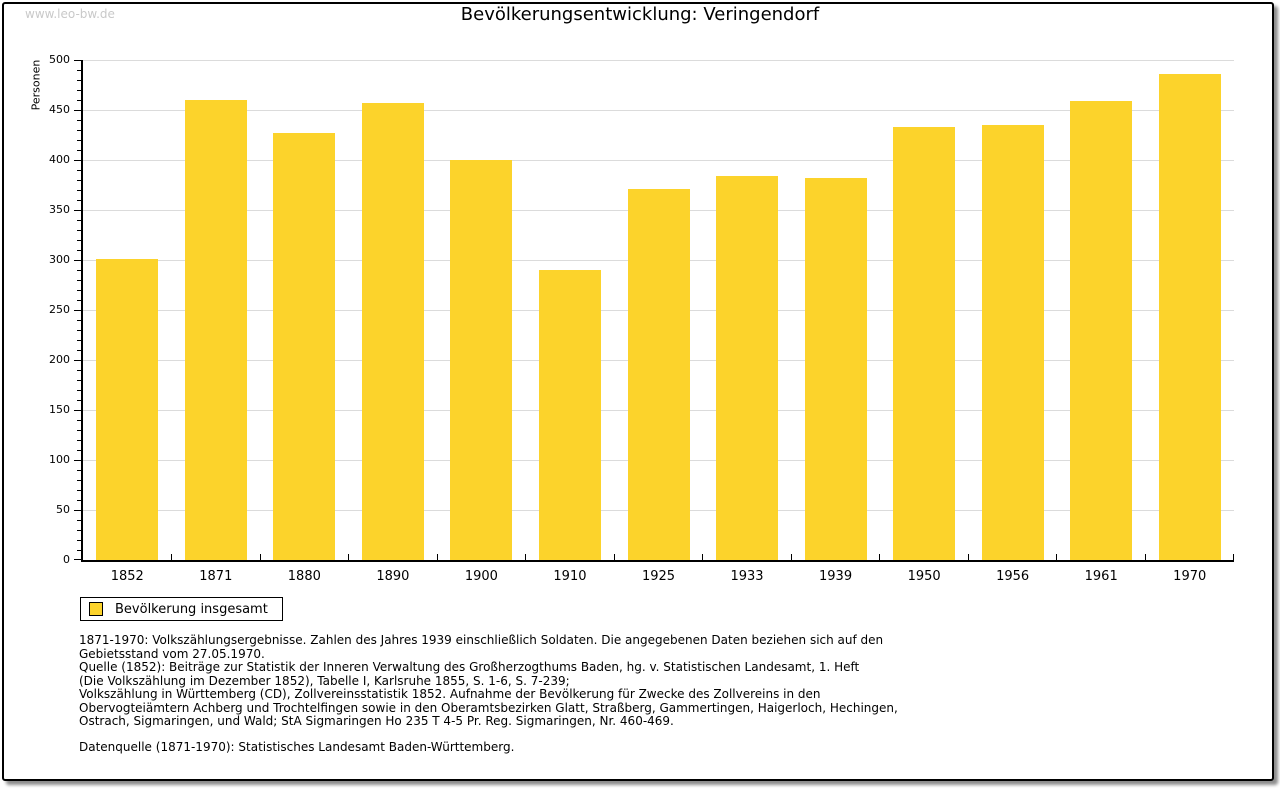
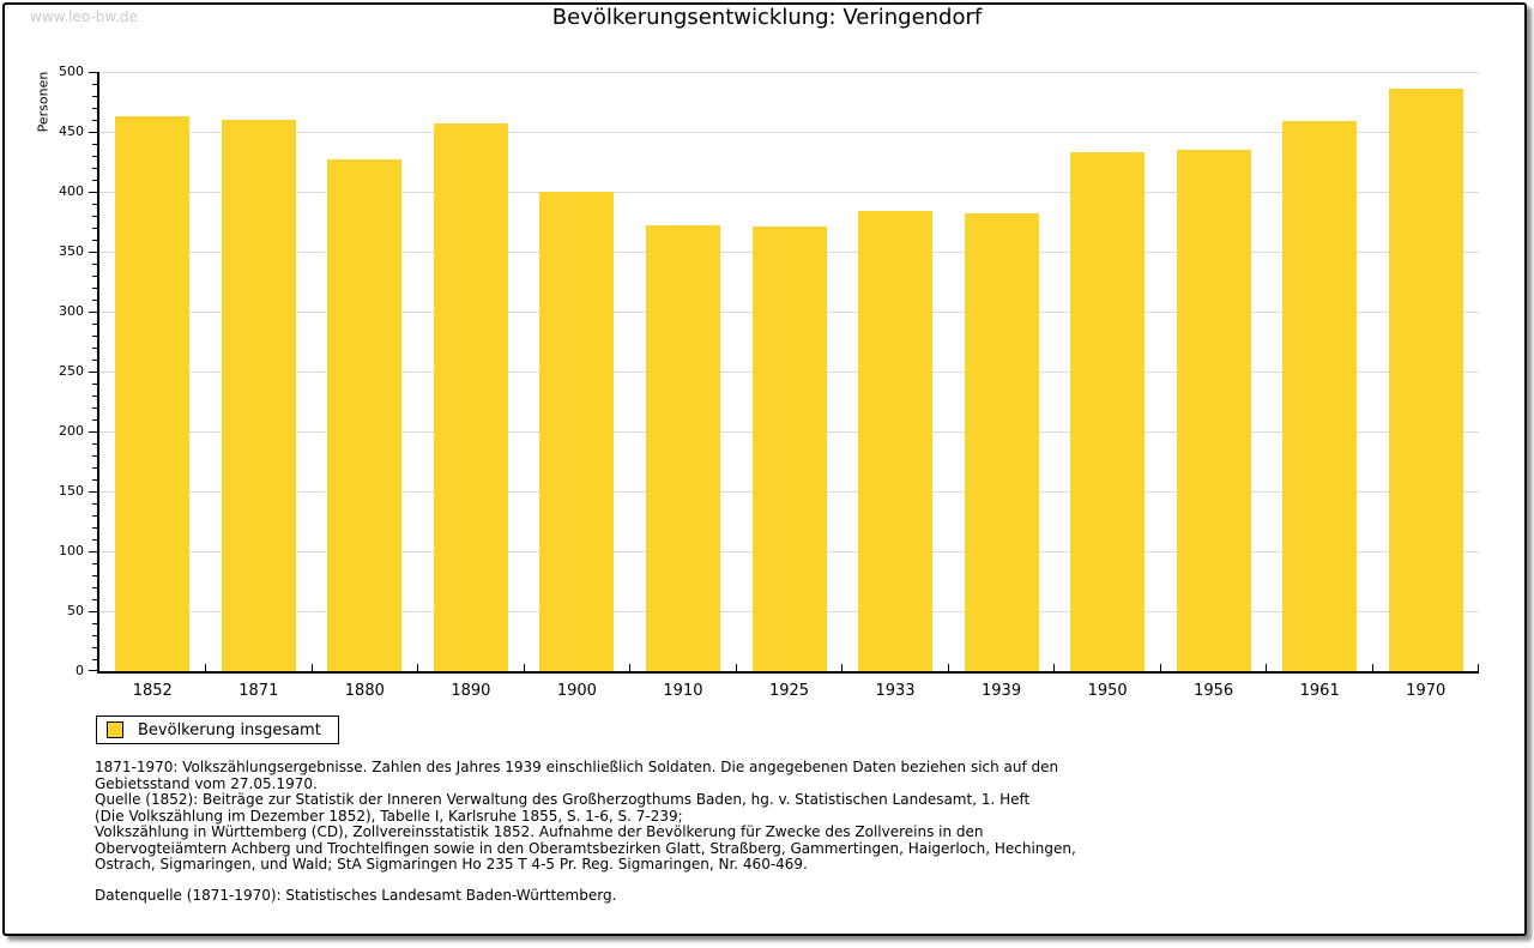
1852: 301 -> 463
1910: 290 -> 372
